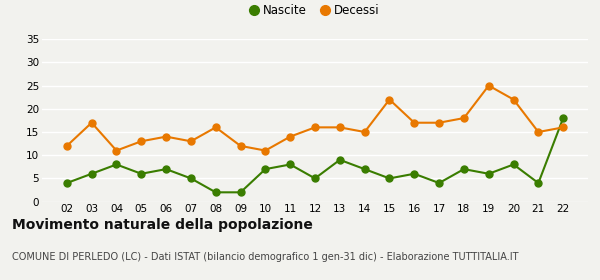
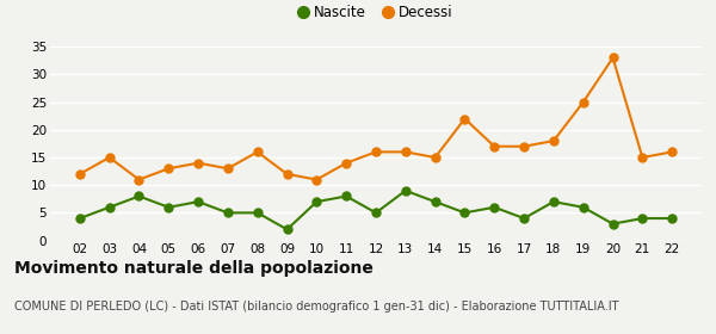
Decessi/03: 17 -> 15
Nascite/08: 2 -> 5
Nascite/20: 8 -> 3
Decessi/20: 22 -> 33
Nascite/22: 18 -> 4
